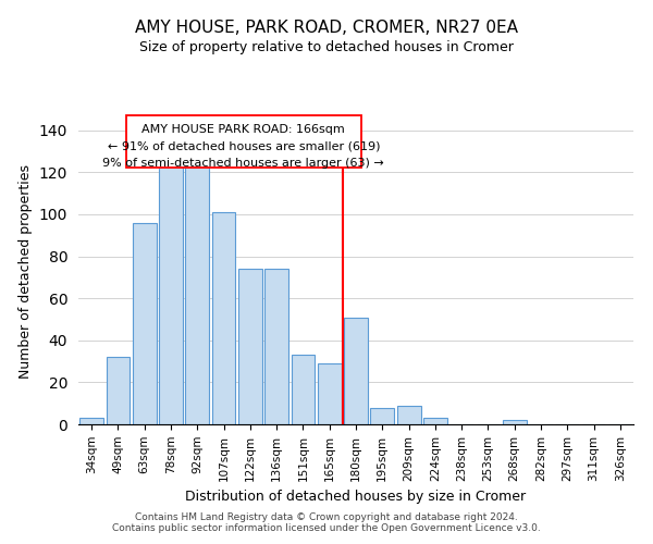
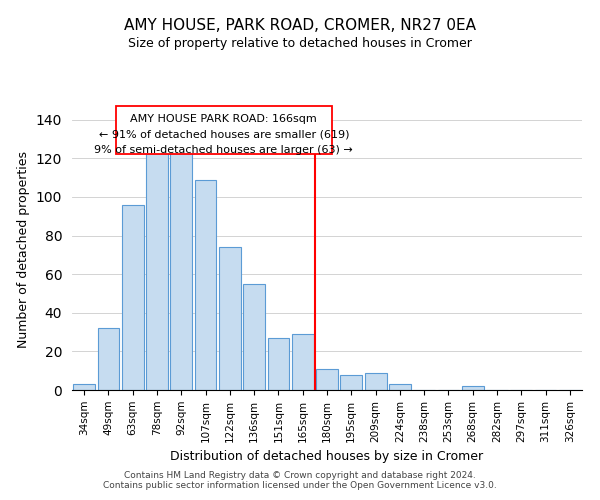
107sqm: 101 -> 109
136sqm: 74 -> 55
151sqm: 33 -> 27
180sqm: 51 -> 11
